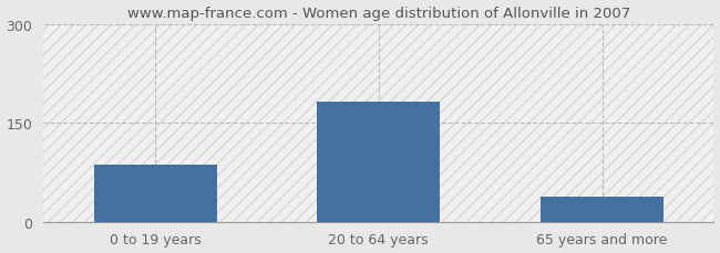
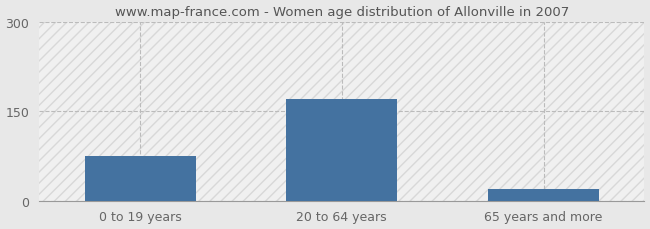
0 to 19 years: 86 -> 75
20 to 64 years: 182 -> 170
65 years and more: 38 -> 20
